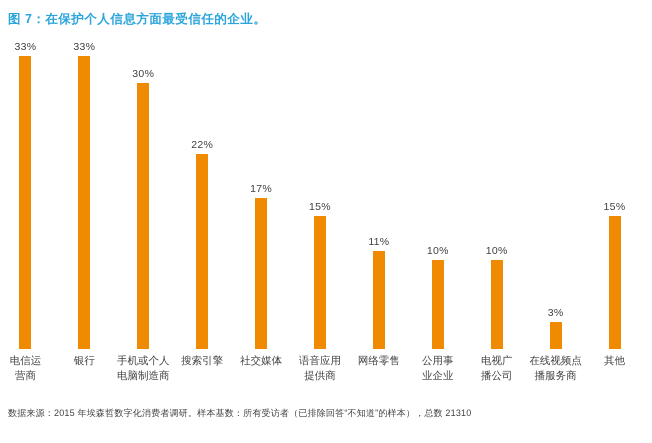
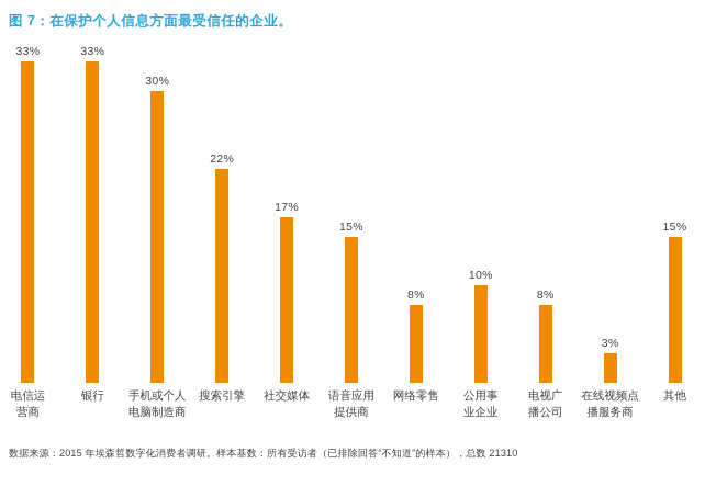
网络零售: 11% -> 8%
电视广播公司: 10% -> 8%
